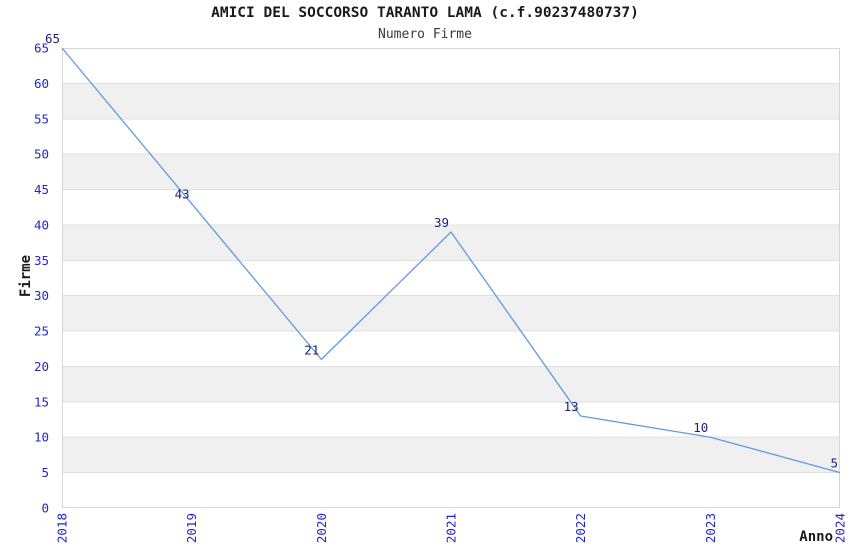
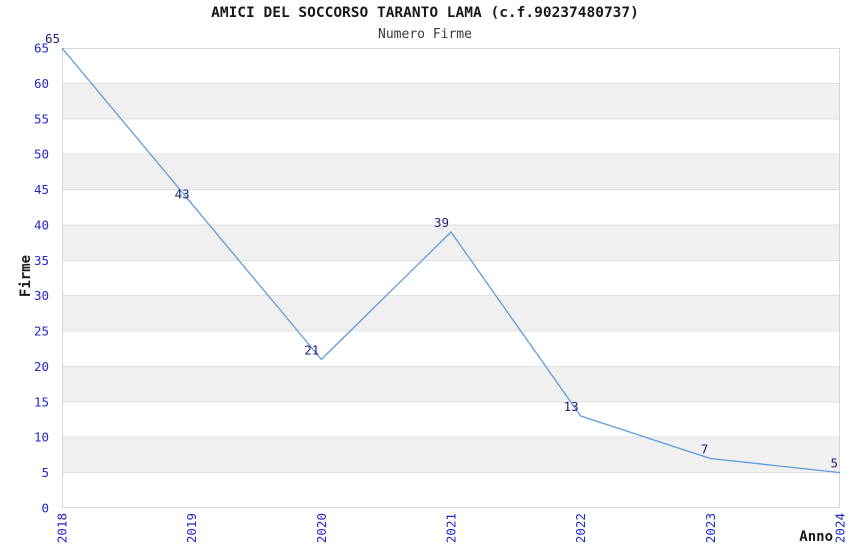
2023: 10 -> 7
